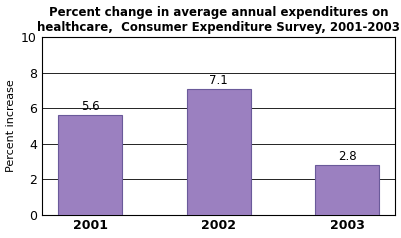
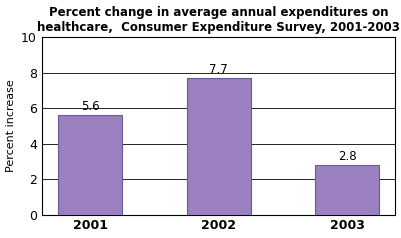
2002: 7.1 -> 7.7
